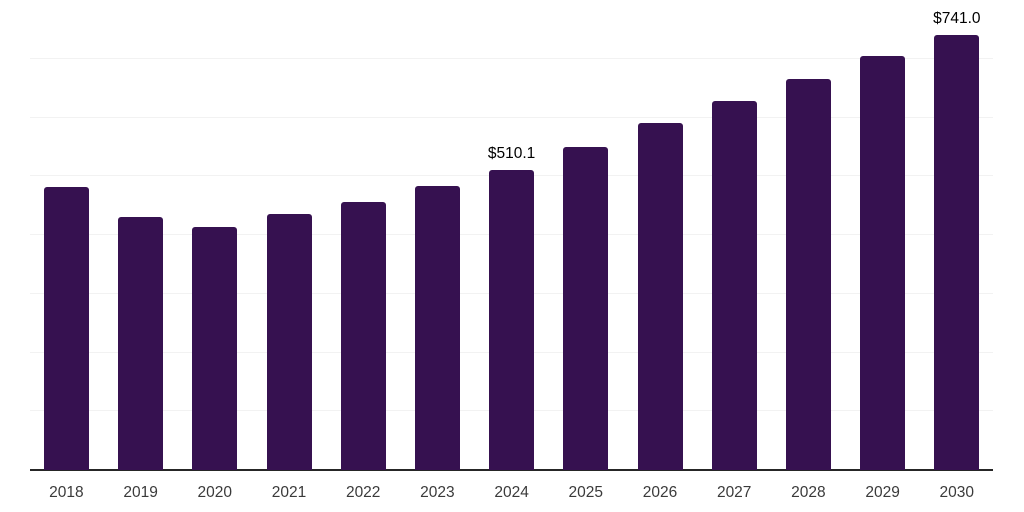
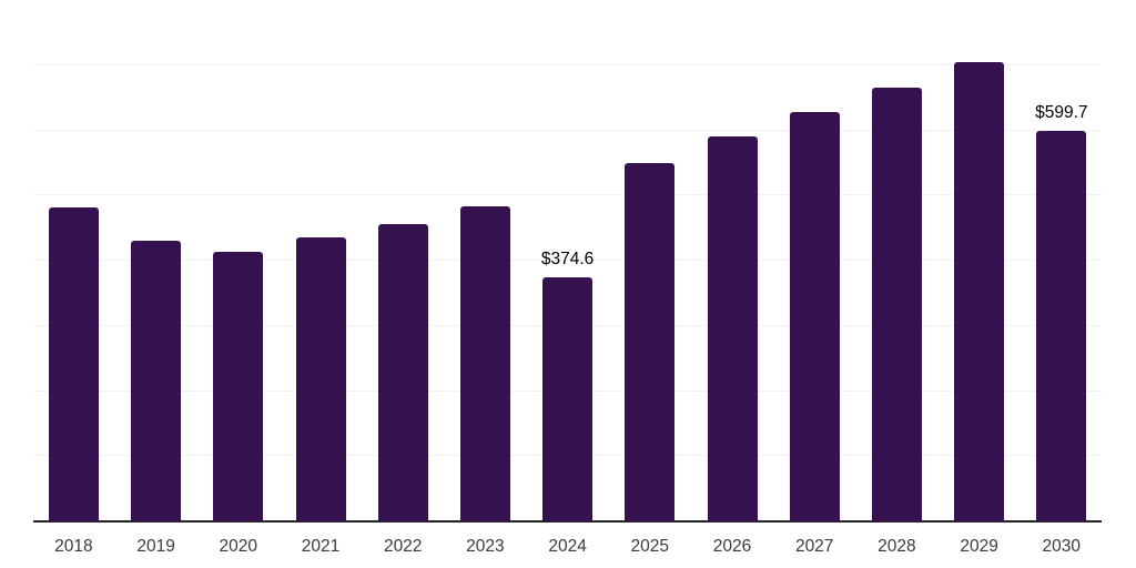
2024: $510.1 -> $374.6
2030: $741.0 -> $599.7
